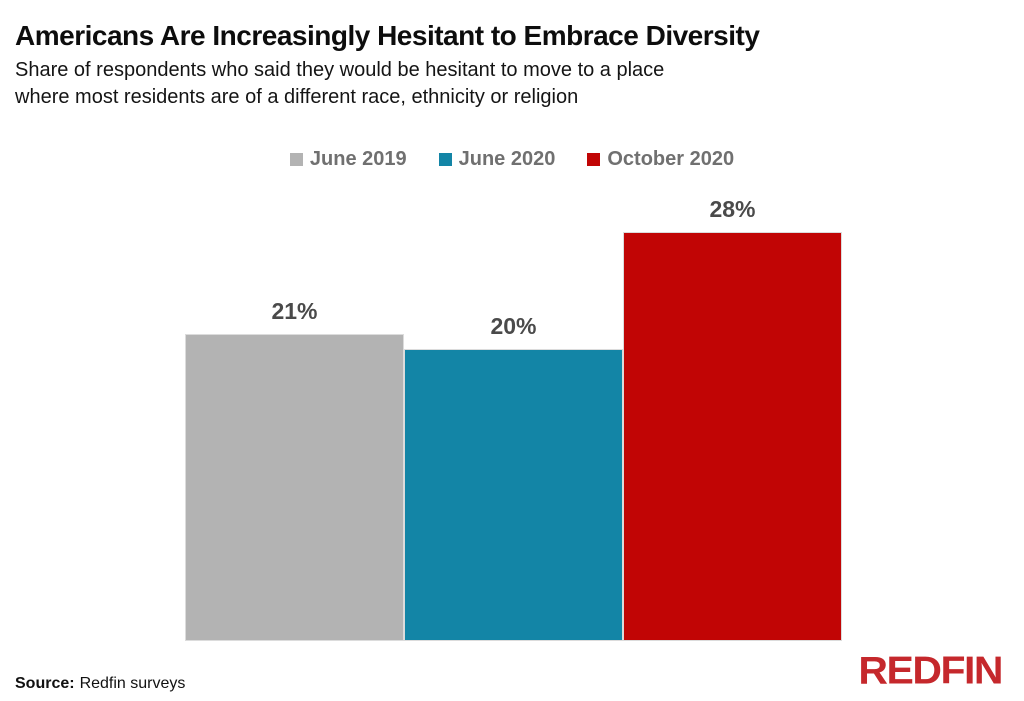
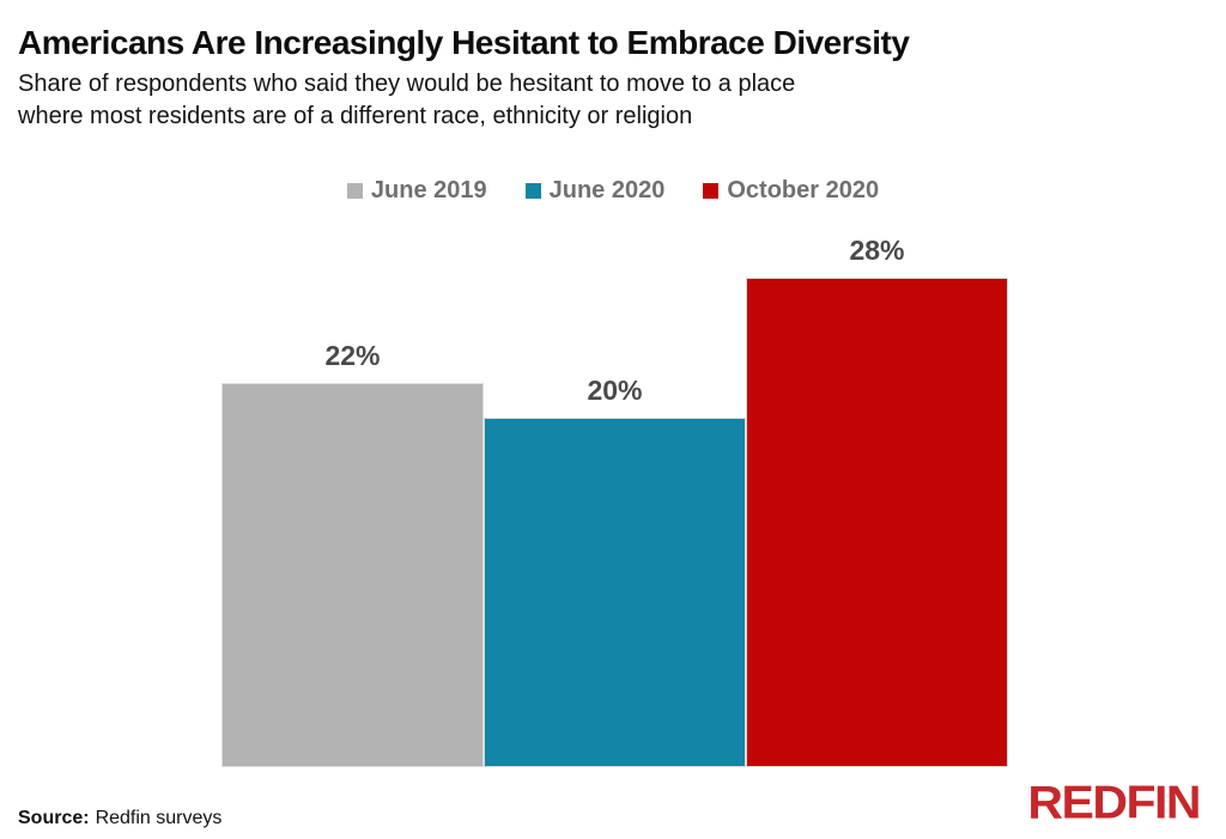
June 2019: 21% -> 22%
